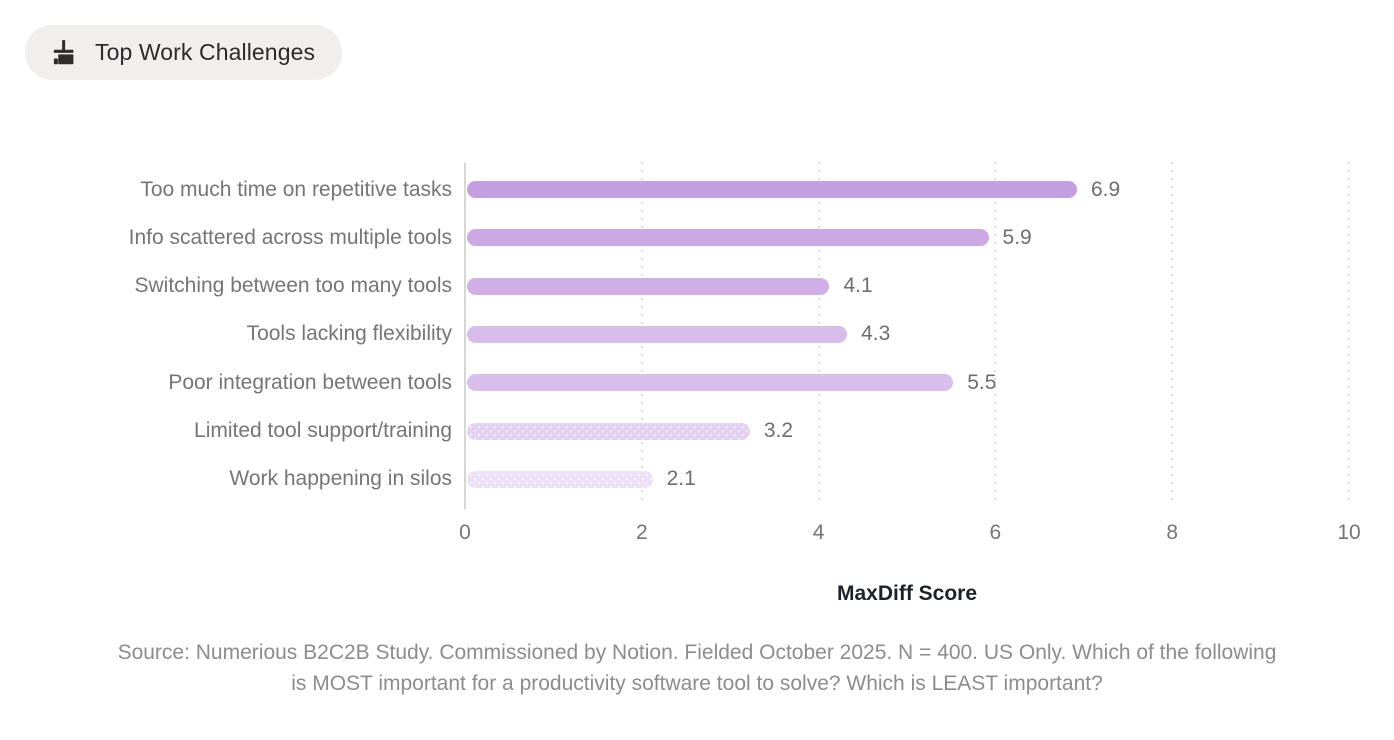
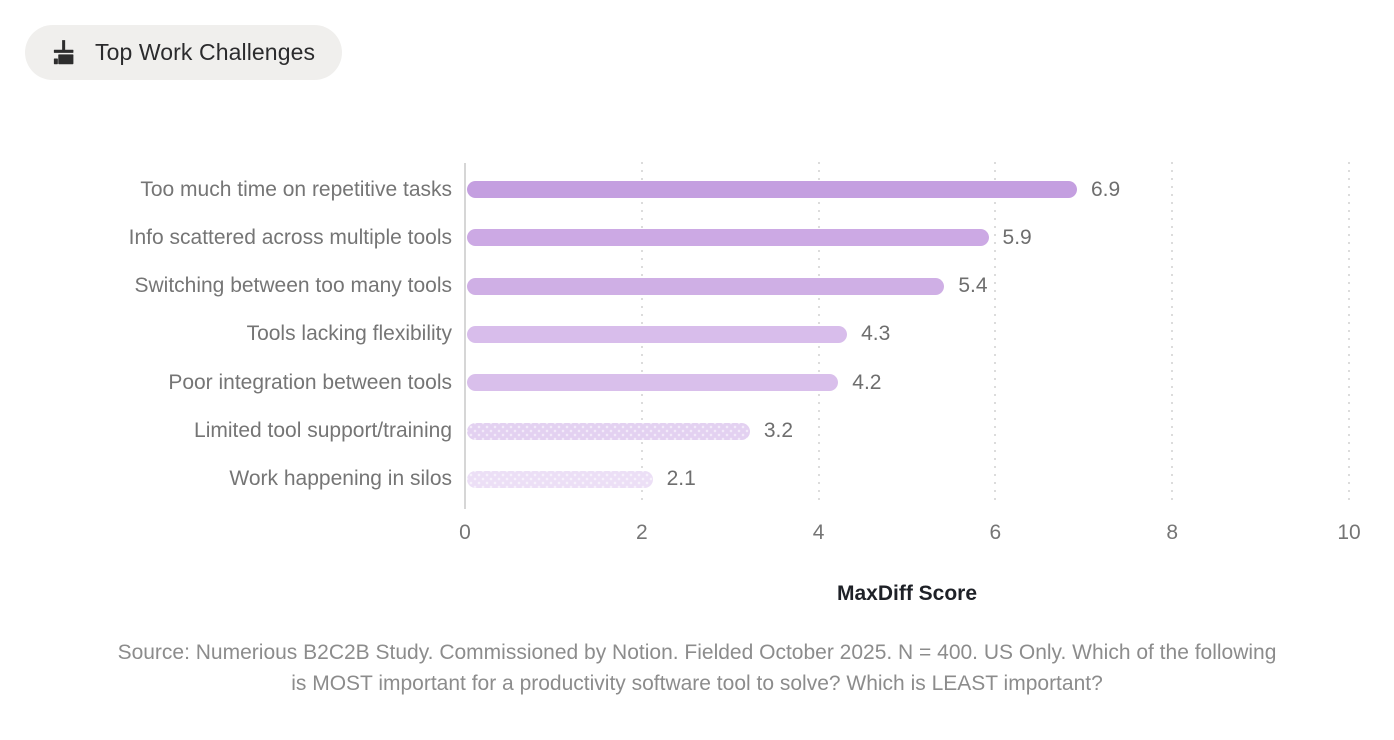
Switching between too many tools: 4.1 -> 5.4
Poor integration between tools: 5.5 -> 4.2
